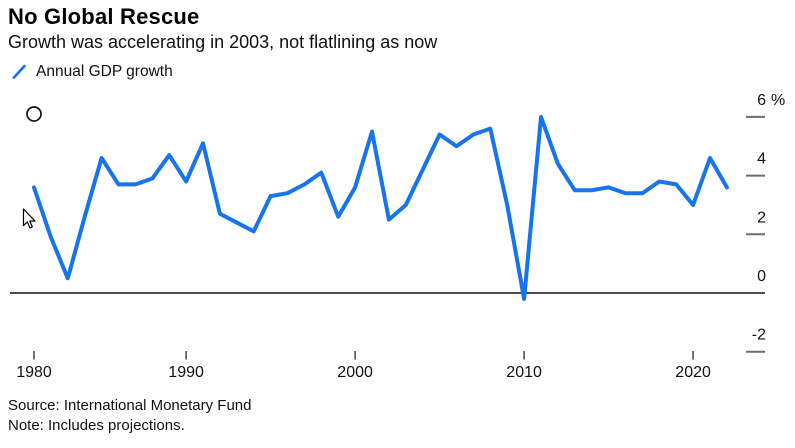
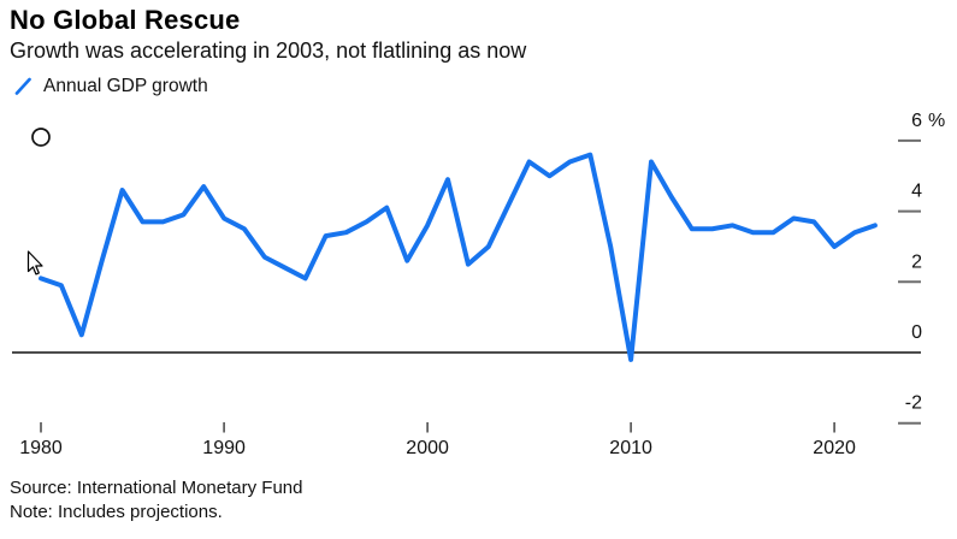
1980: 3.6 -> 2.1
1990: 5.1 -> 3.5
2000: 5.5 -> 4.9
2010: 6.0 -> 5.4
2020: 4.6 -> 3.4
